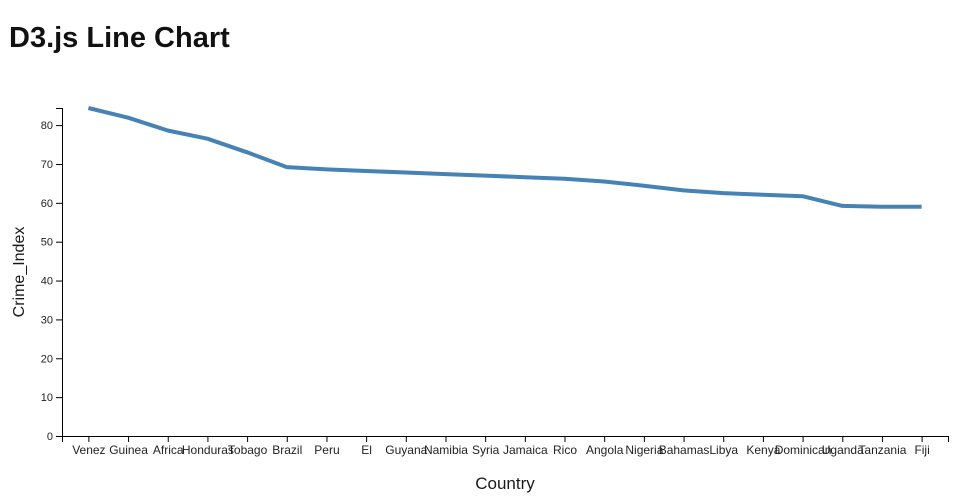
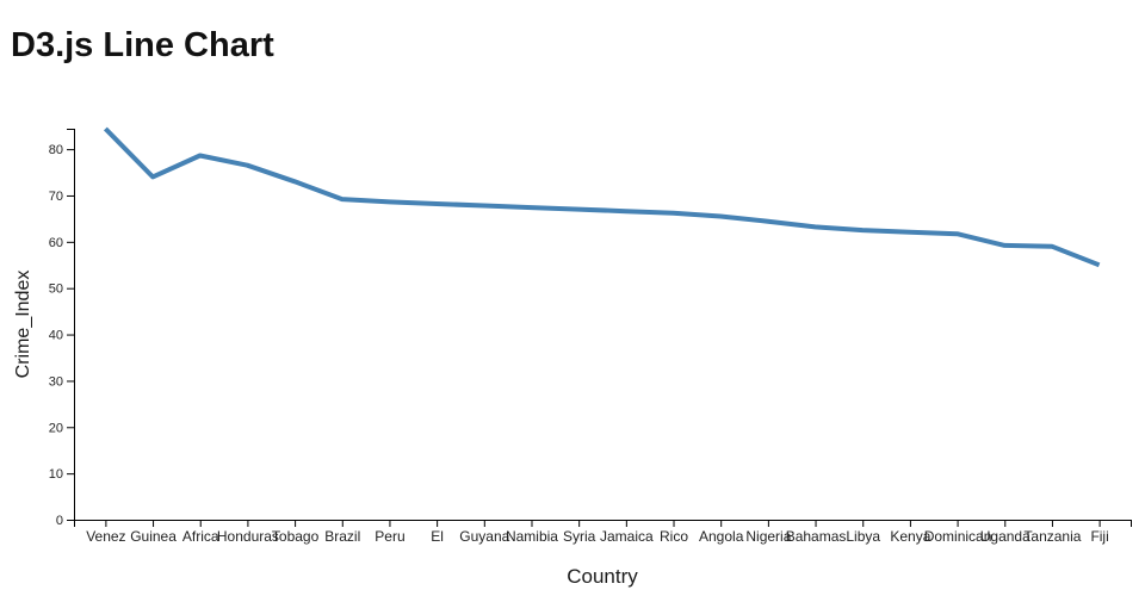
Guinea: 82 -> 74
Fiji: 59 -> 55
